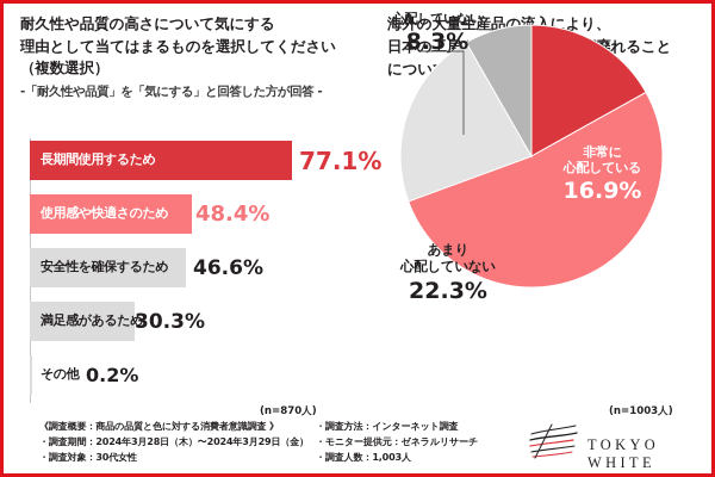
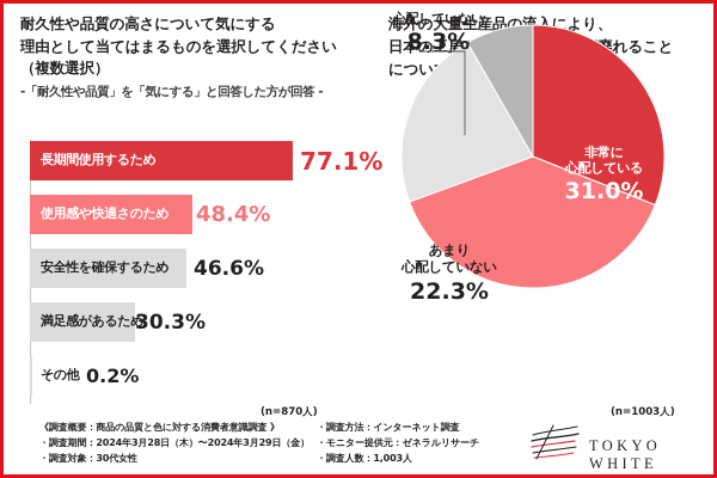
海外の大量生産品の流入により、日本の工房やメーカーの技術が廃れることについて、どう思いますか？/非常に 心配している: 16.9% -> 31.0%
海外の大量生産品の流入により、日本の工房やメーカーの技術が廃れることについて、どう思いますか？/ある程度心配している: 52.5% -> 38.4%
